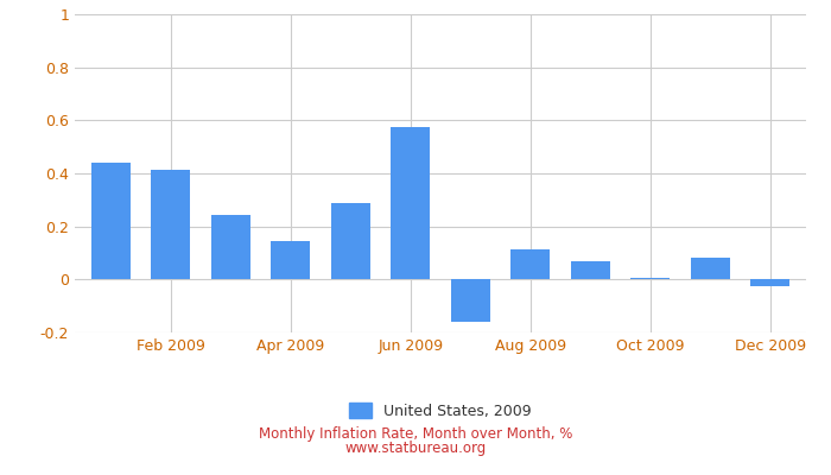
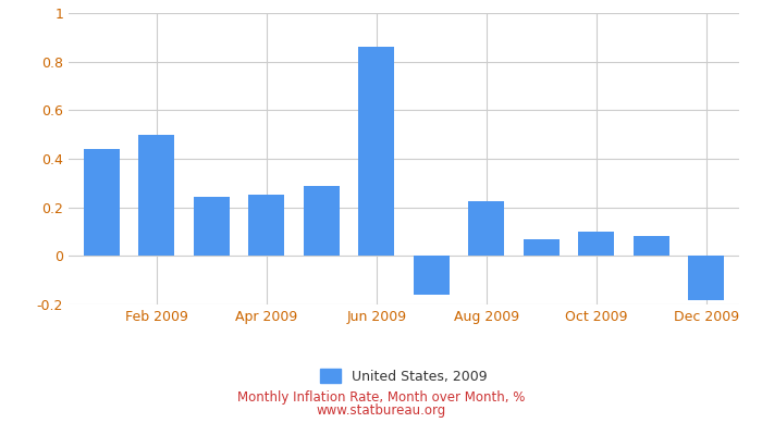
Feb 2009: 0.415 -> 0.500
Apr 2009: 0.145 -> 0.250
Jun 2009: 0.575 -> 0.860
Aug 2009: 0.115 -> 0.225
Oct 2009: 0.005 -> 0.100
Dec 2009: -0.025 -> -0.180
